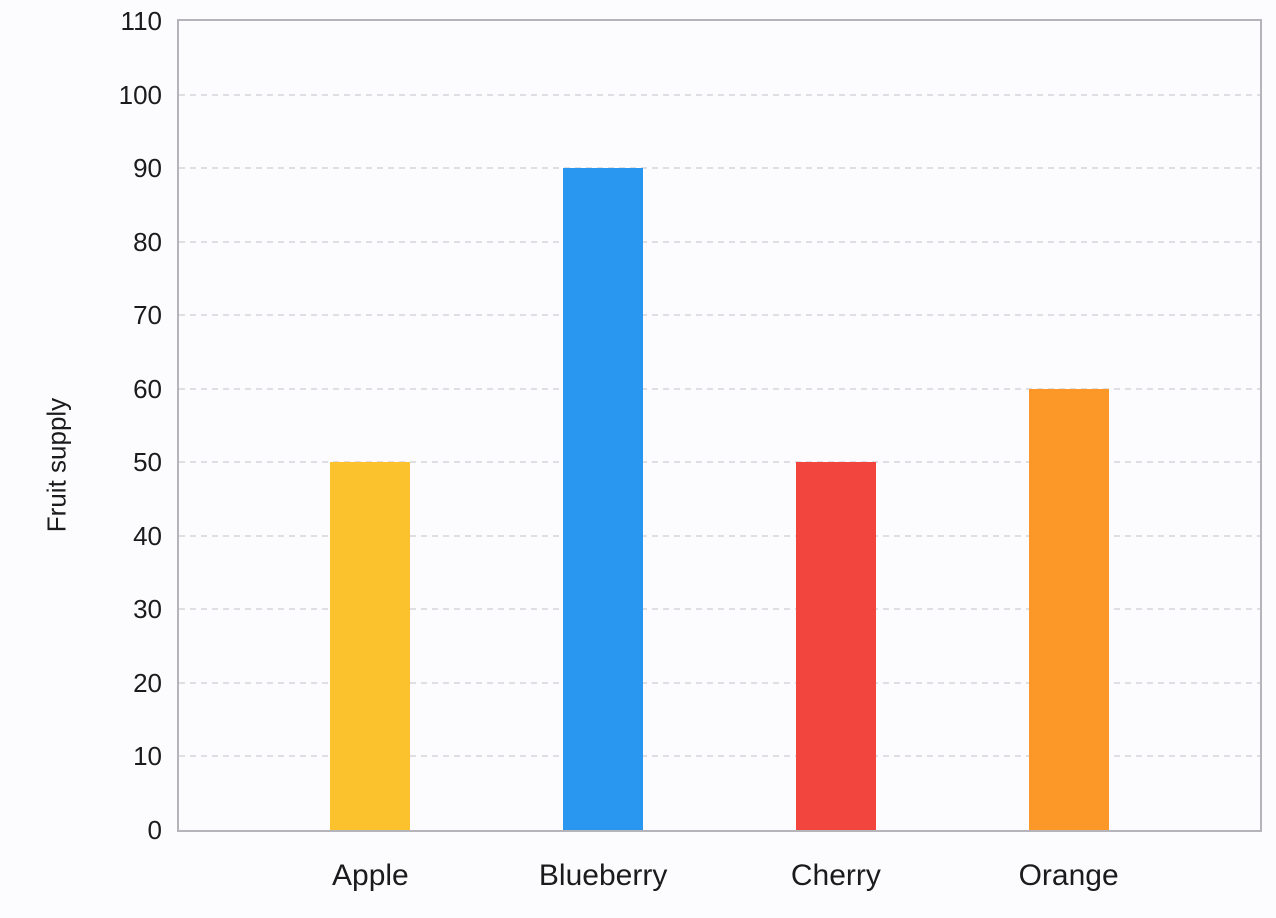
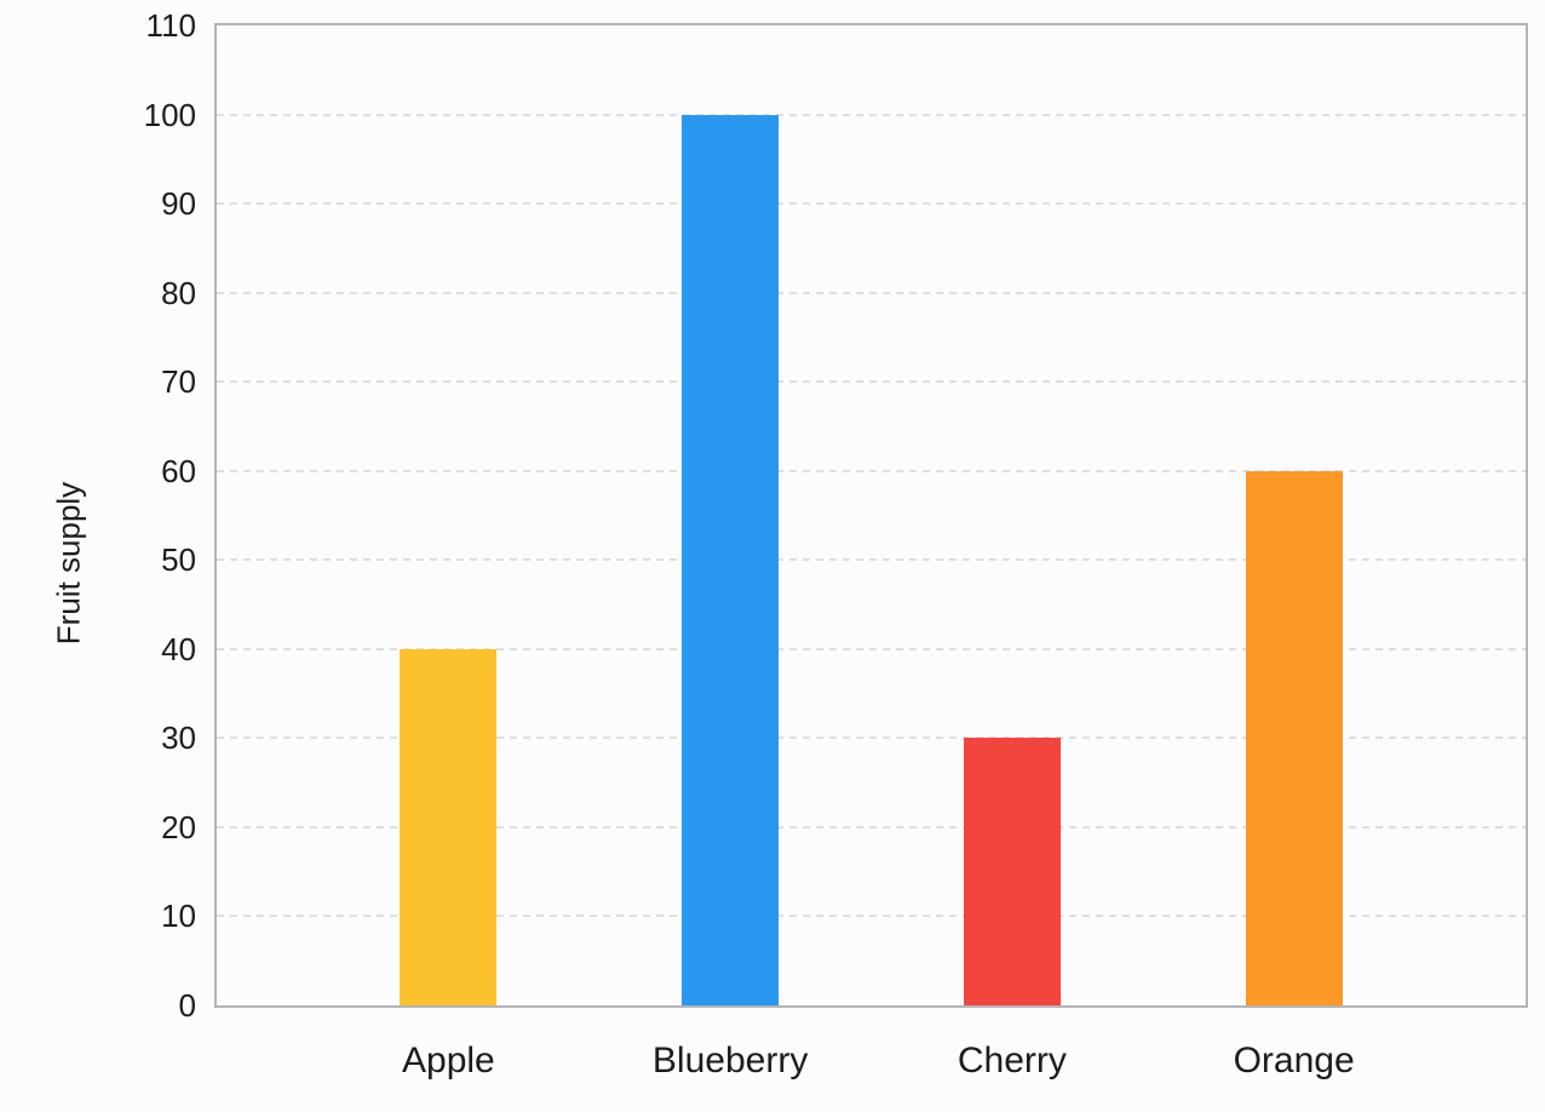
Apple: 50 -> 40
Blueberry: 90 -> 100
Cherry: 50 -> 30
